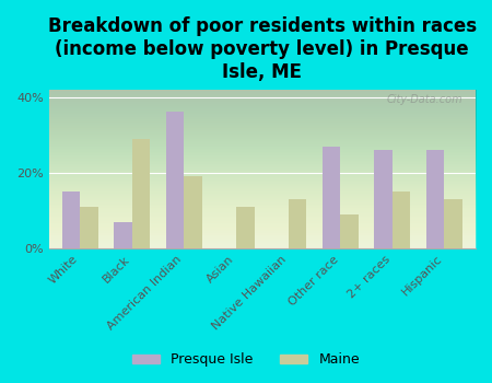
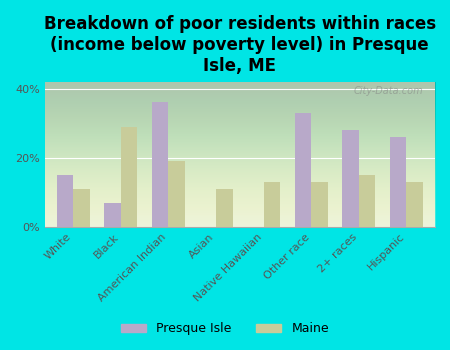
Presque Isle/Other race: 27% -> 33%
Maine/Other race: 9% -> 13%
Presque Isle/2+ races: 26% -> 28%
